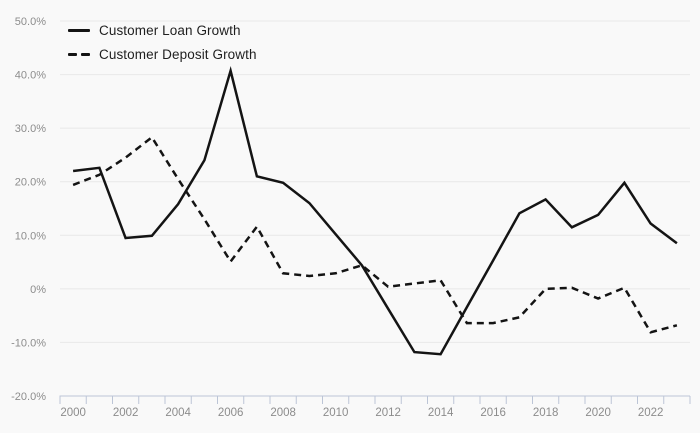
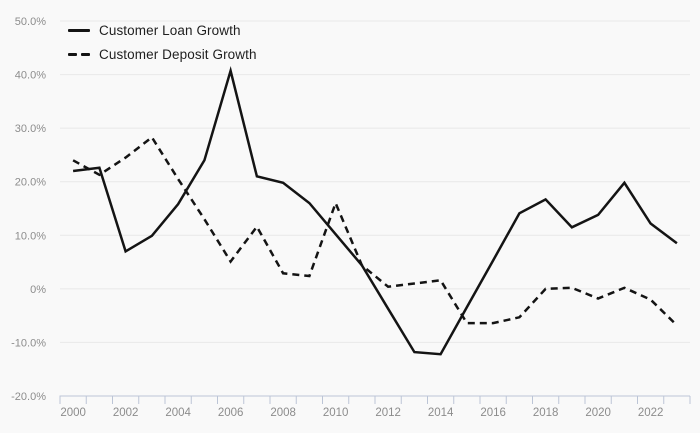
Customer Deposit Growth/2000: 19% -> 24%
Customer Loan Growth/2002: 10% -> 7%
Customer Deposit Growth/2010: 3% -> 16%
Customer Deposit Growth/2022: -8% -> -2%
